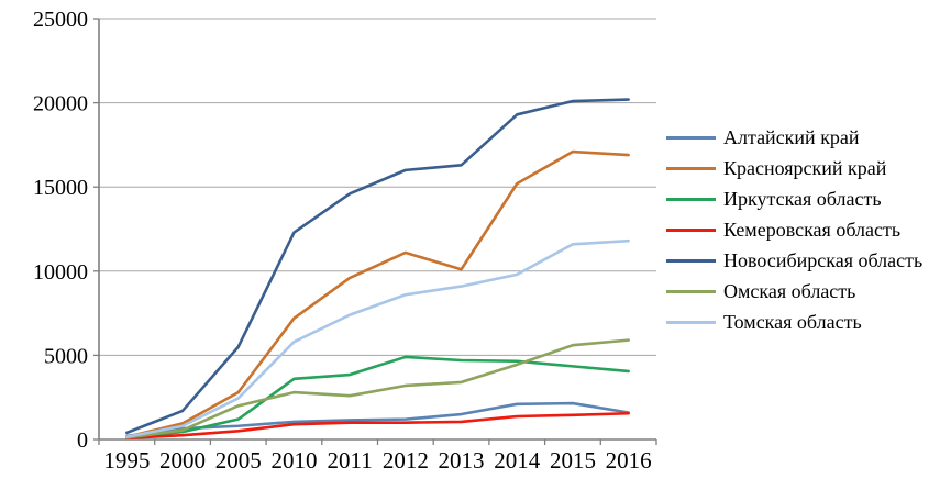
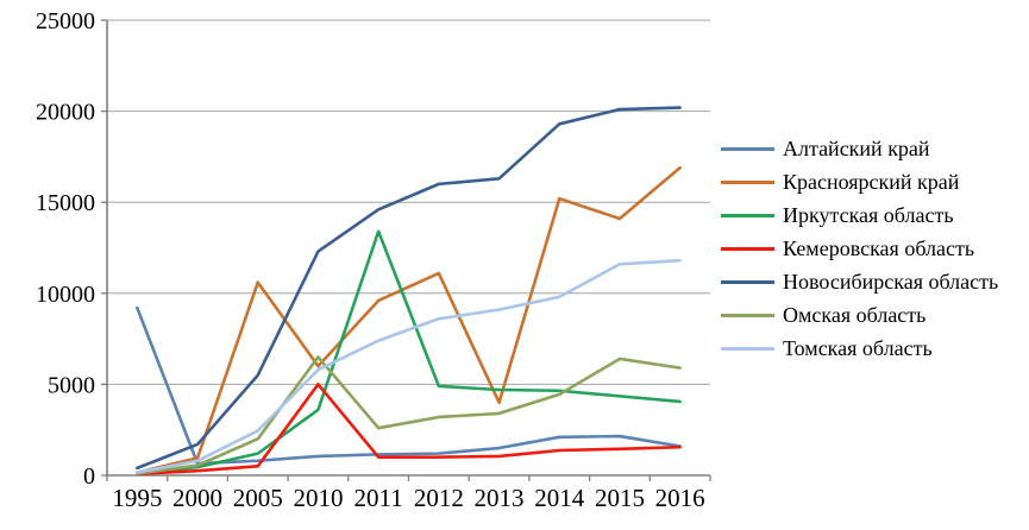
Алтайский край/1995: 200 -> 9200
Красноярский край/2005: 2800 -> 10600
Красноярский край/2010: 7200 -> 6000
Кемеровская область/2010: 900 -> 5000
Омская область/2010: 2800 -> 6500
Иркутская область/2011: 3800 -> 13400
Красноярский край/2013: 10100 -> 4000
Красноярский край/2015: 17100 -> 14100
Омская область/2015: 5600 -> 6400
